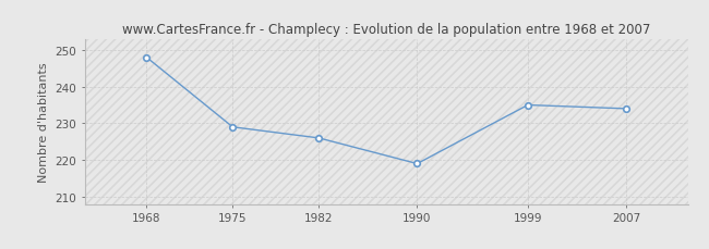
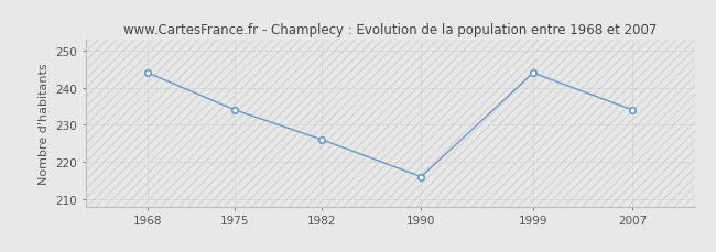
1968: 248 -> 244
1975: 229 -> 234
1990: 219 -> 216
1999: 235 -> 244
